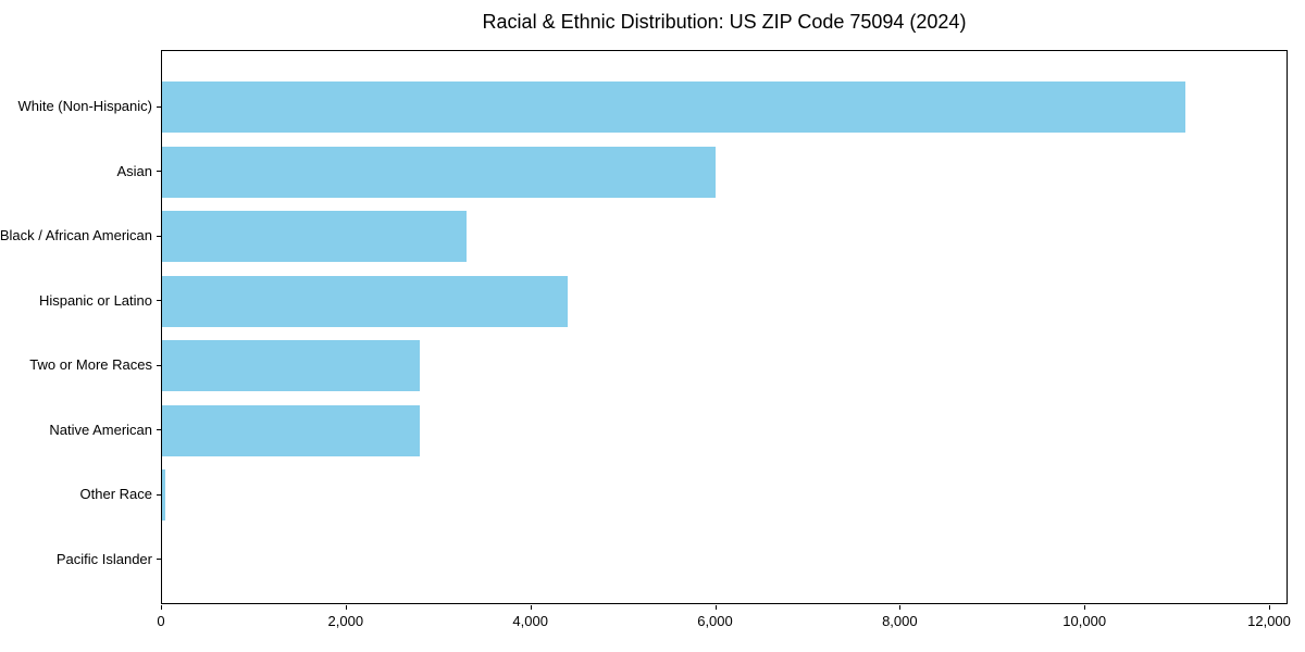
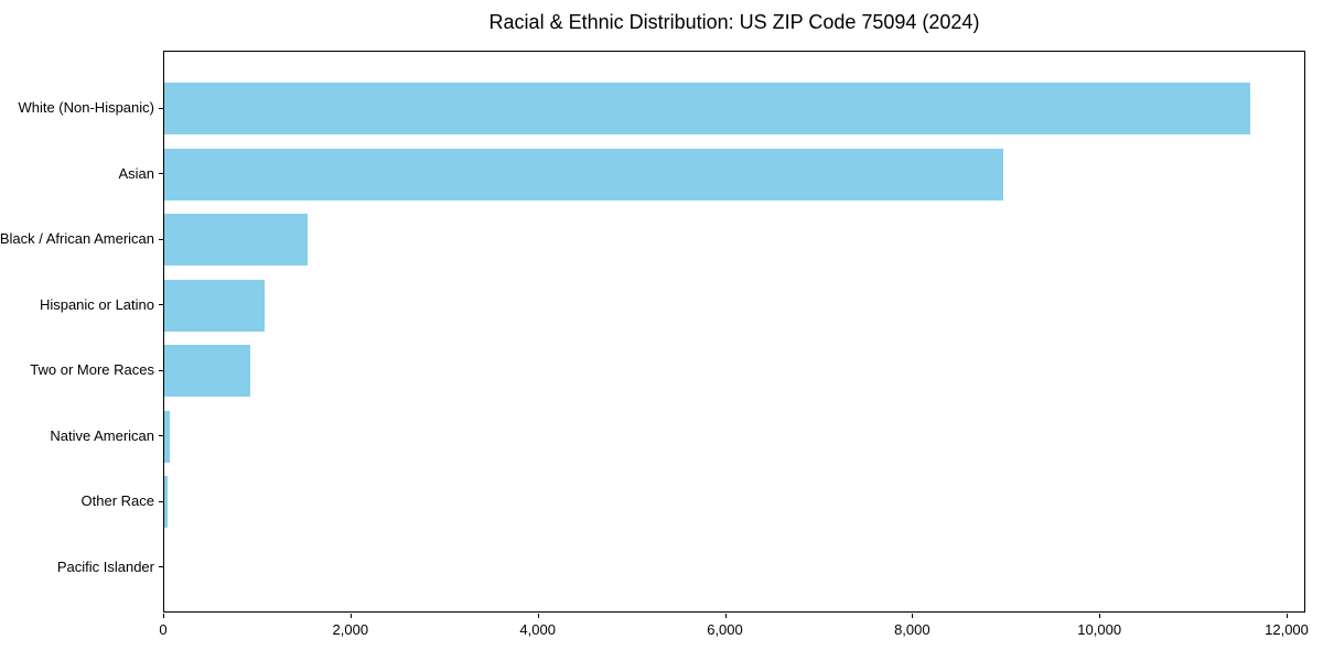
White (Non-Hispanic): 11100 -> 11600
Asian: 6000 -> 9000
Black / African American: 3300 -> 1500
Hispanic or Latino: 4400 -> 1100
Two or More Races: 2800 -> 900
Native American: 2800 -> 100
